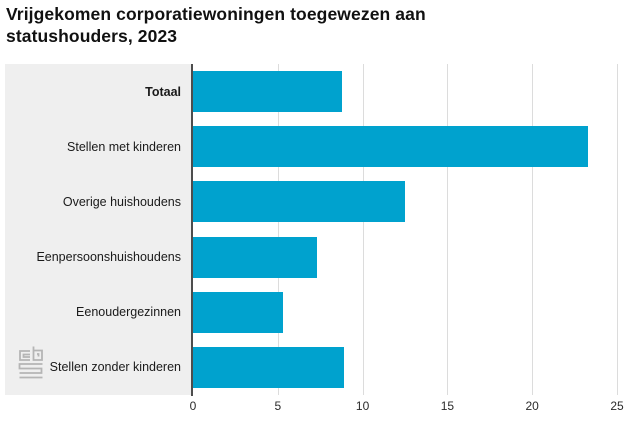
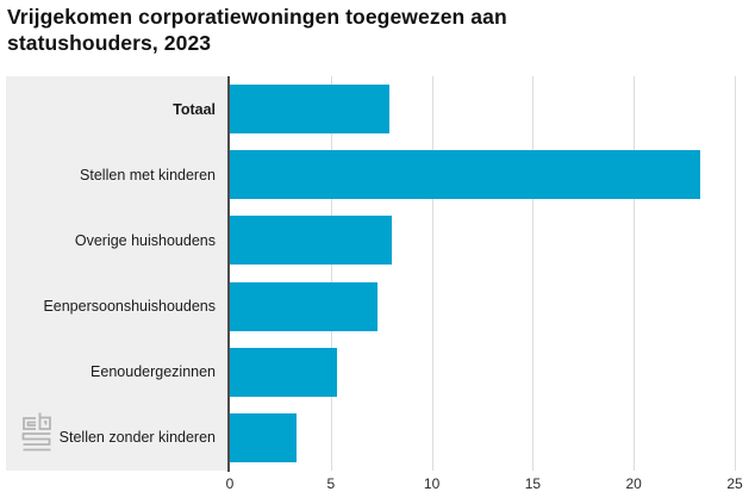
Totaal: 8.8 -> 7.9
Overige huishoudens: 12.5 -> 8.0
Stellen zonder kinderen: 8.9 -> 3.3
